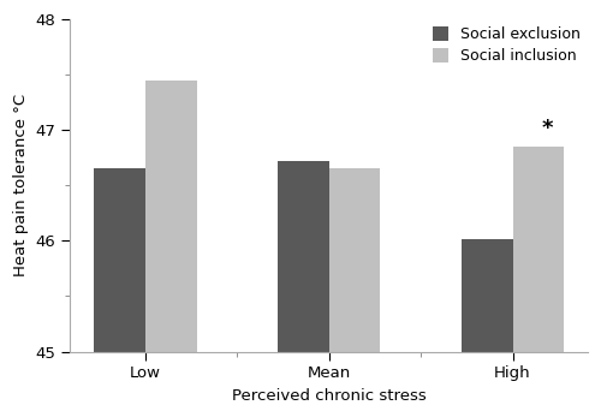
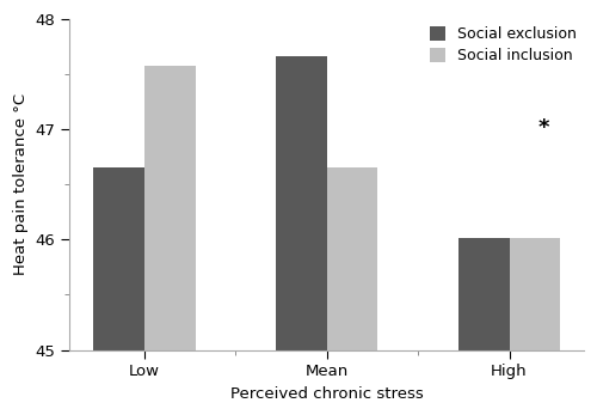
Social inclusion/Low: 47.45 -> 47.58
Social exclusion/Mean: 46.72 -> 47.66
Social inclusion/High: 46.85 -> 46.02
